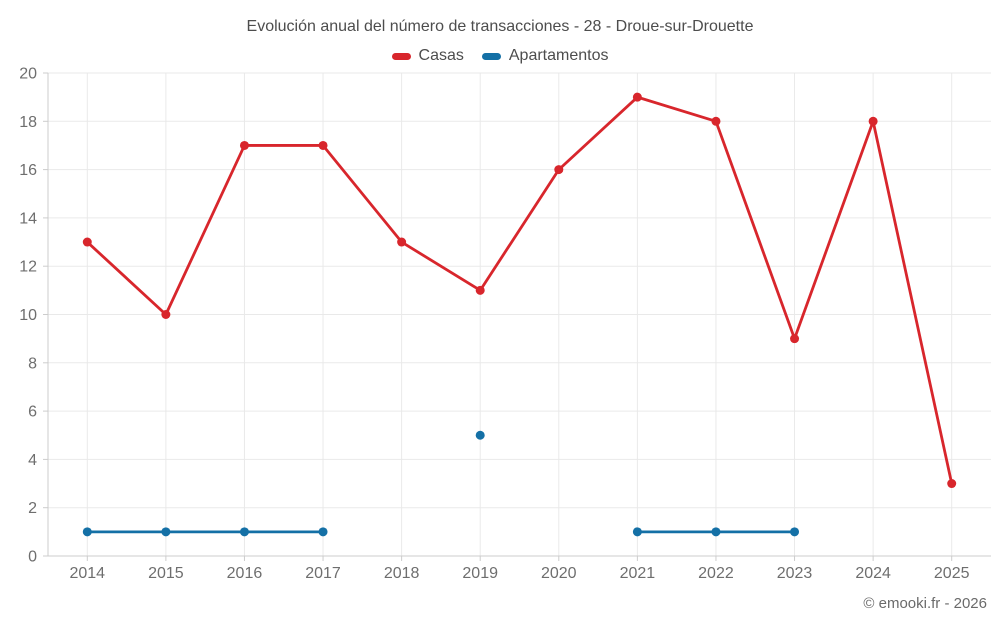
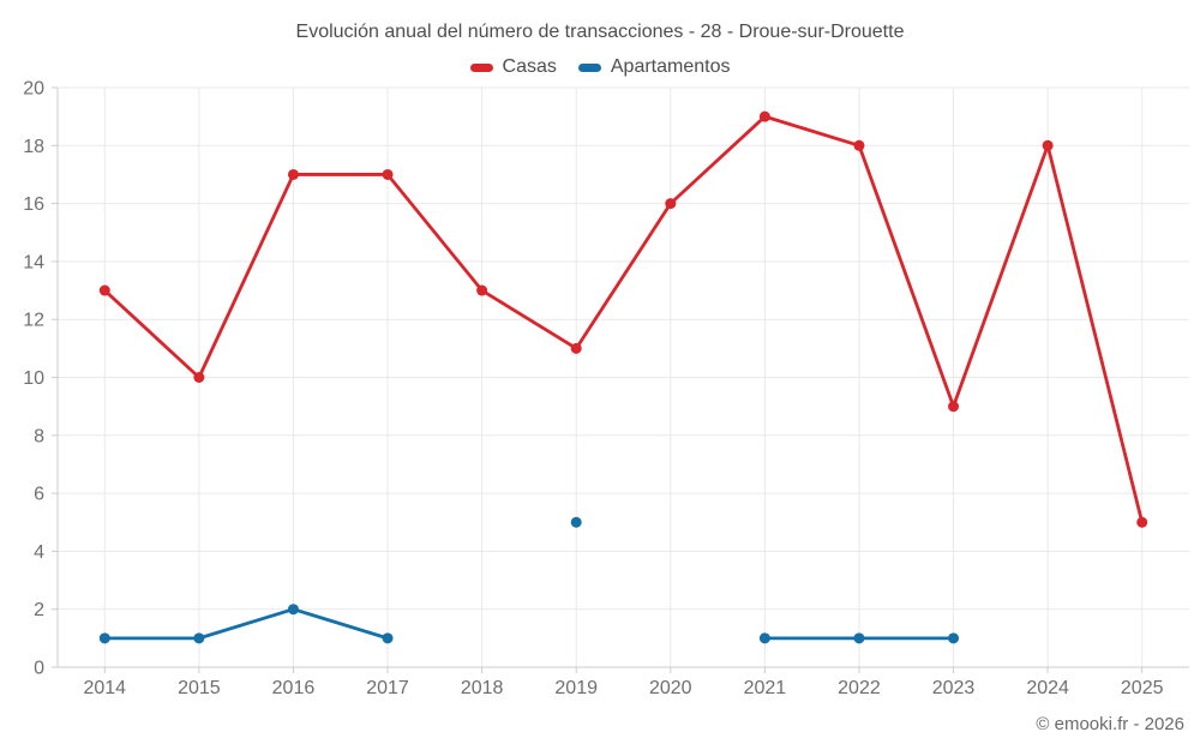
Apartamentos/2016: 1 -> 2
Casas/2025: 3 -> 5
